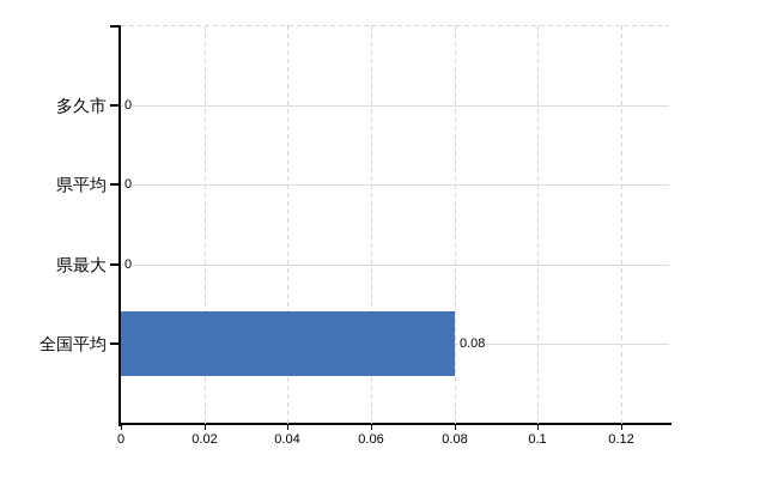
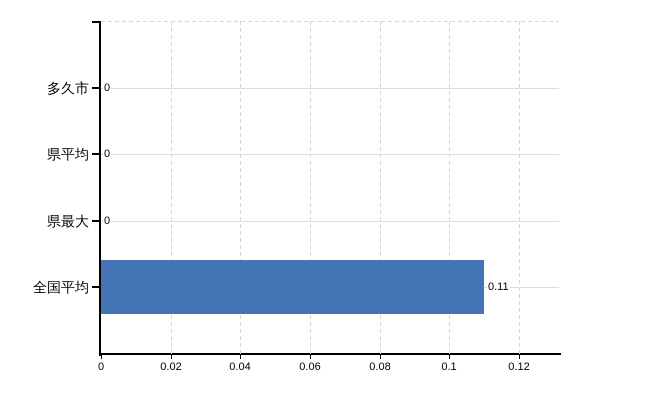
全国平均: 0.08 -> 0.11
